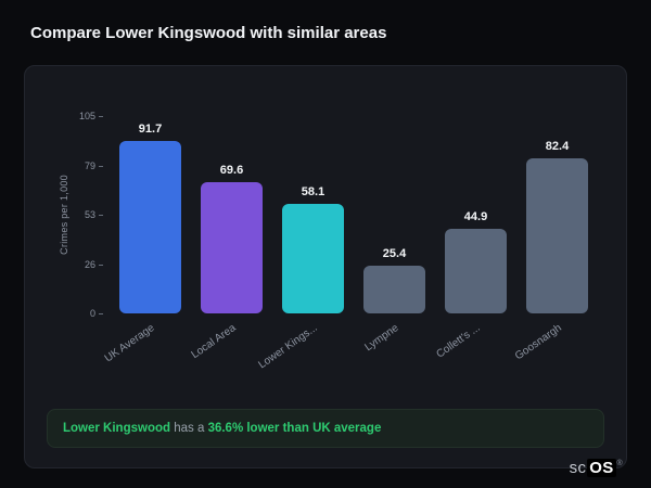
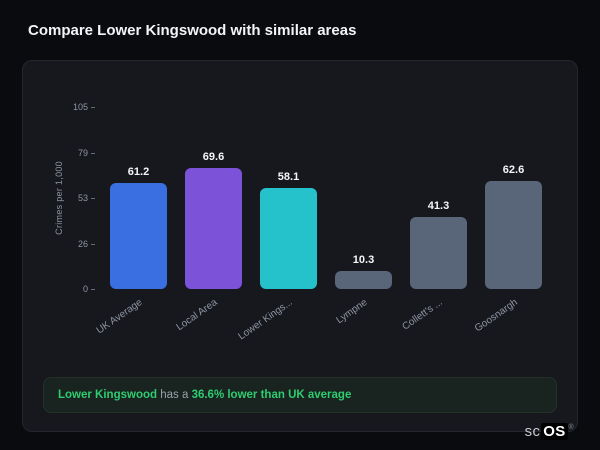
UK Average: 91.7 -> 61.2
Lympne: 25.4 -> 10.3
Collett's ...: 44.9 -> 41.3
Goosnargh: 82.4 -> 62.6
